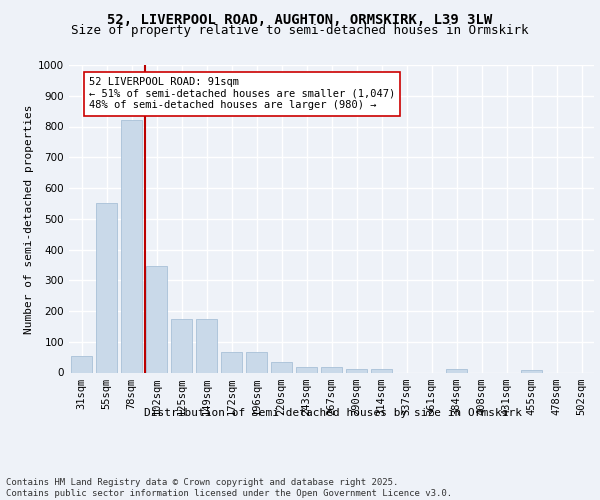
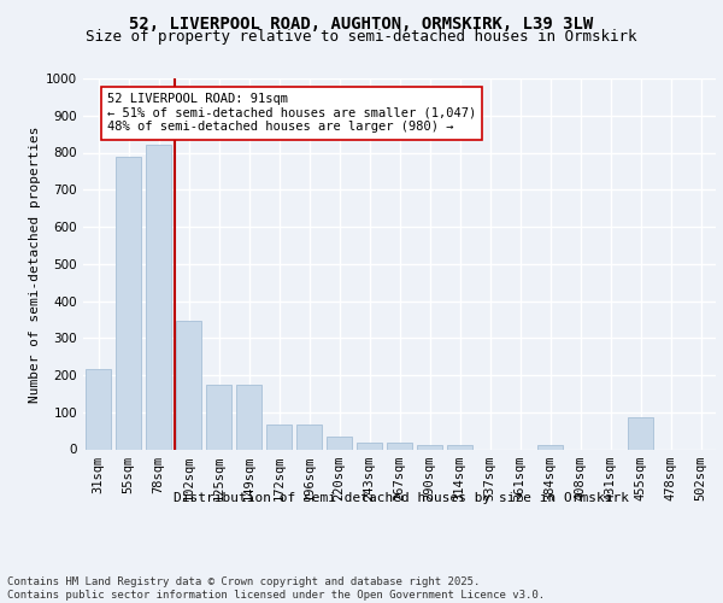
31sqm: 55 -> 215
55sqm: 550 -> 790
455sqm: 7 -> 85
